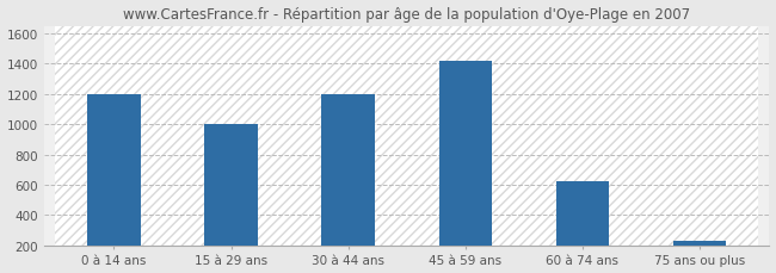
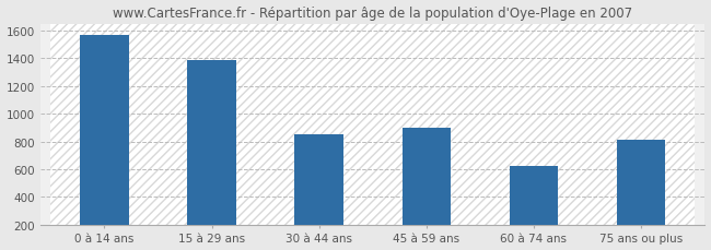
0 à 14 ans: 1200 -> 1570
15 à 29 ans: 1000 -> 1390
30 à 44 ans: 1200 -> 850
45 à 59 ans: 1420 -> 900
75 ans ou plus: 230 -> 810
